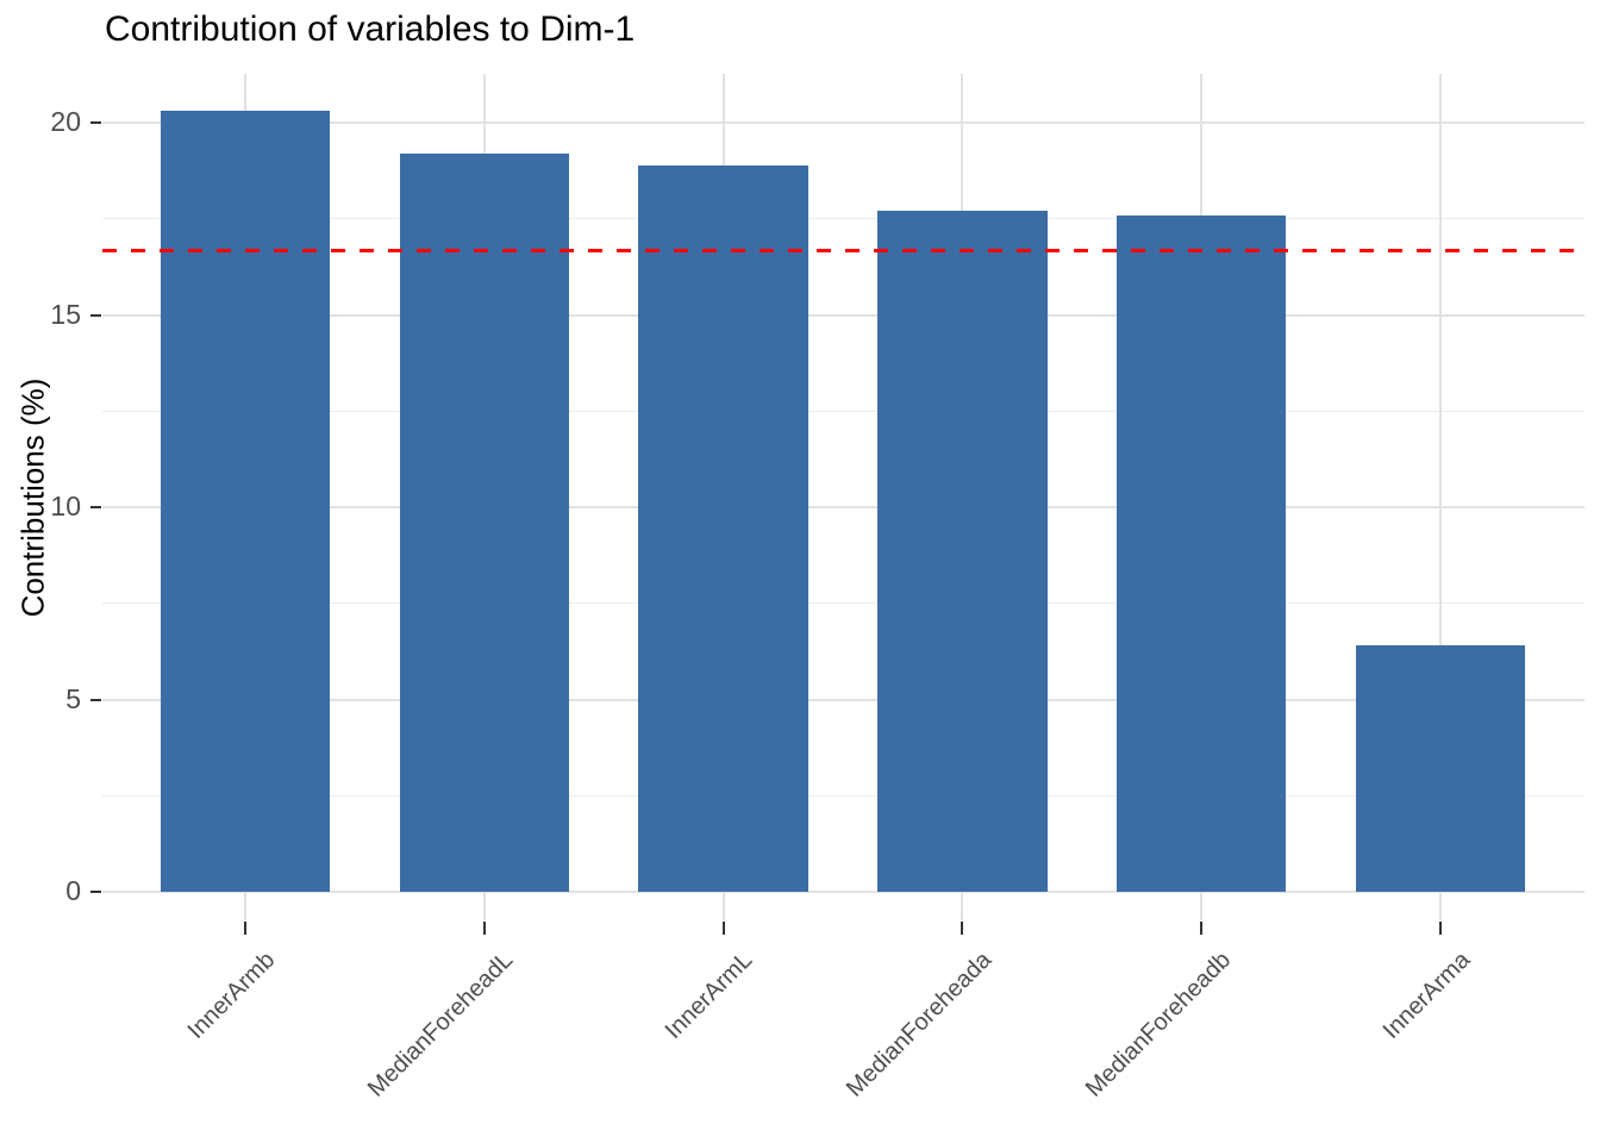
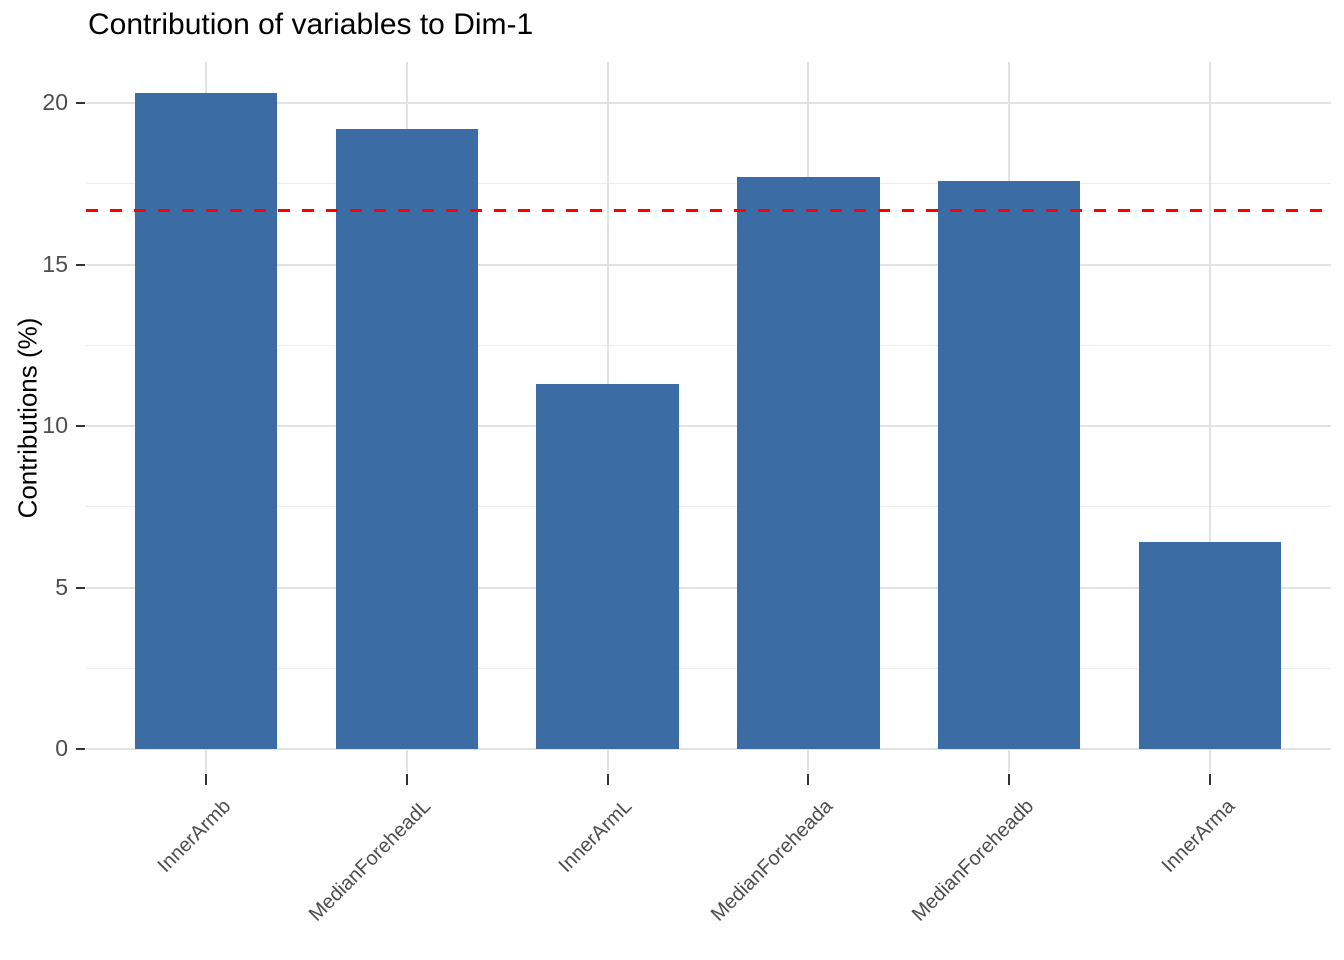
InnerArmL: 18.9 -> 11.3
